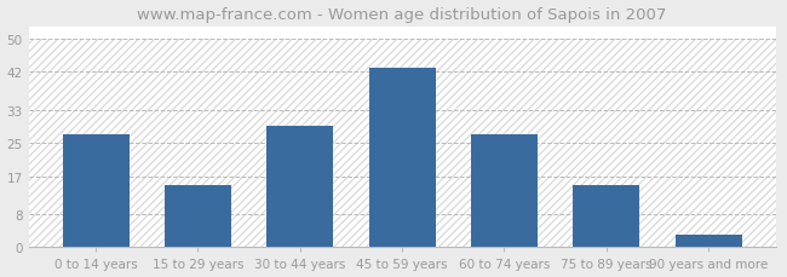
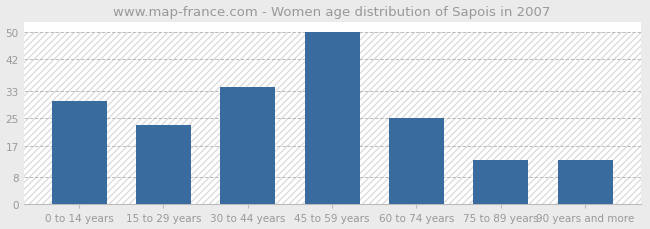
0 to 14 years: 27 -> 30
15 to 29 years: 15 -> 23
30 to 44 years: 29 -> 34
45 to 59 years: 43 -> 50
60 to 74 years: 27 -> 25
75 to 89 years: 15 -> 13
90 years and more: 3 -> 13
